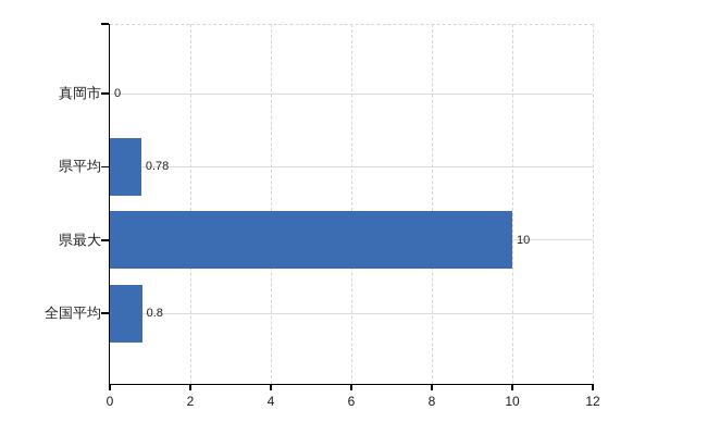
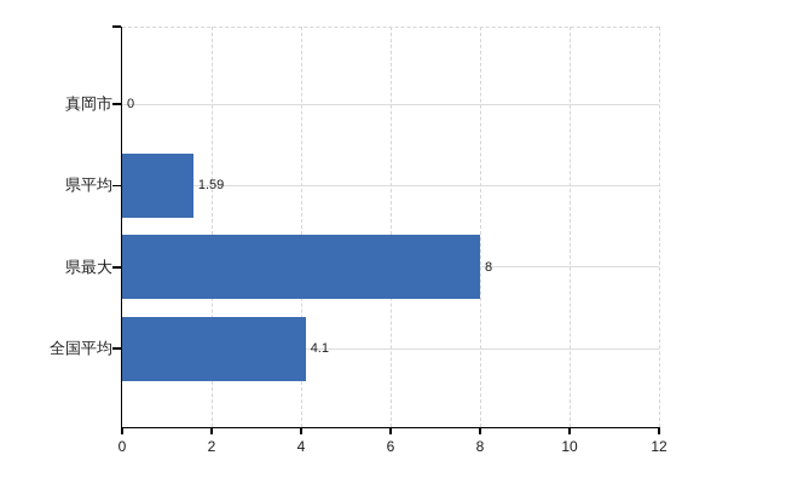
県平均: 0.78 -> 1.59
県最大: 10 -> 8
全国平均: 0.8 -> 4.1
